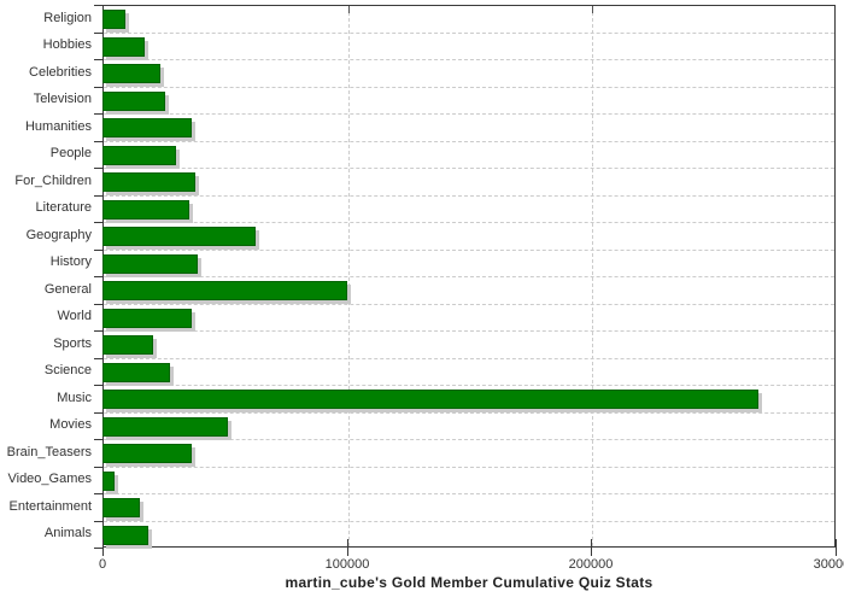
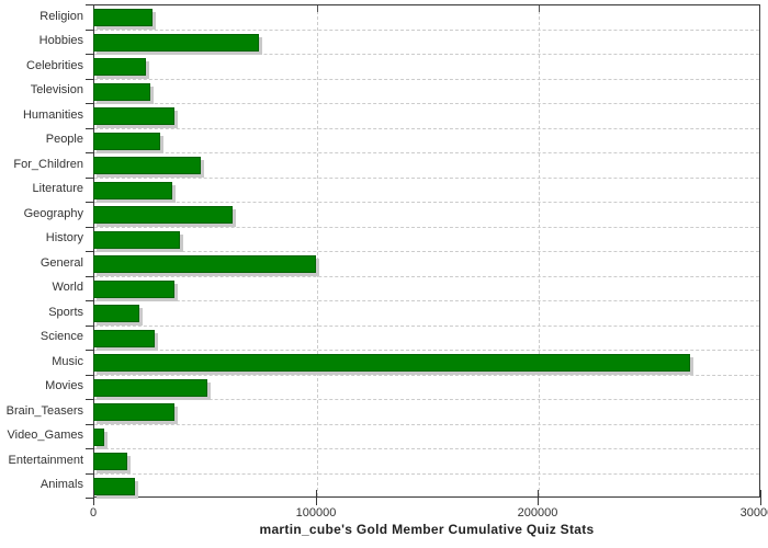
Religion: 9000 -> 26000
Hobbies: 17000 -> 74000
For_Children: 38000 -> 48000
